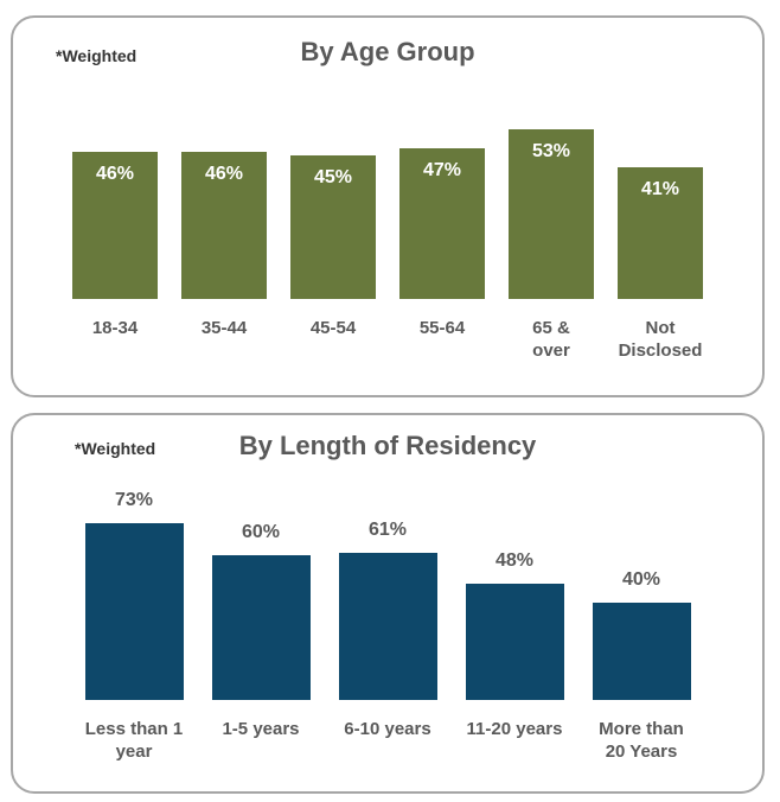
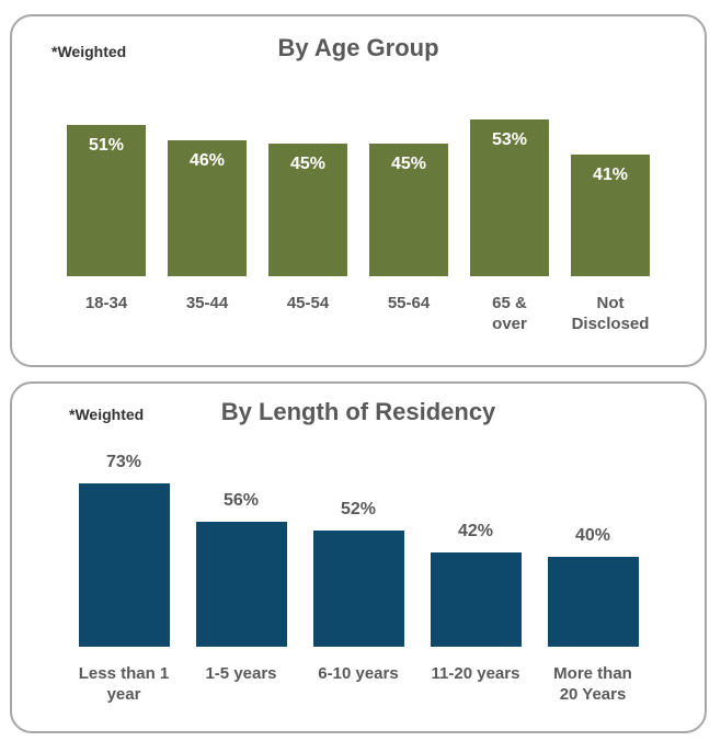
By Age Group/18-34: 46% -> 51%
By Age Group/55-64: 47% -> 45%
By Length of Residency/1-5 years: 60% -> 56%
By Length of Residency/6-10 years: 61% -> 52%
By Length of Residency/11-20 years: 48% -> 42%
